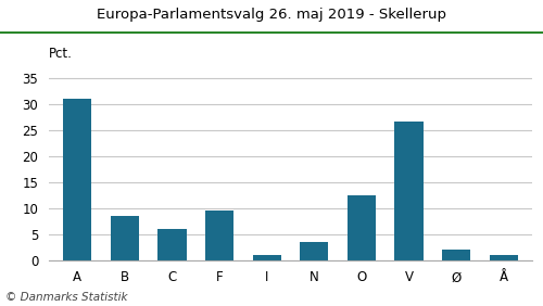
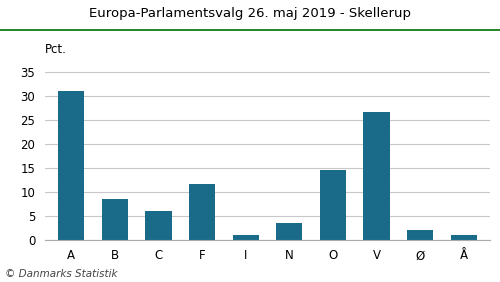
F: 9.5 -> 11.5
O: 12.5 -> 14.5
